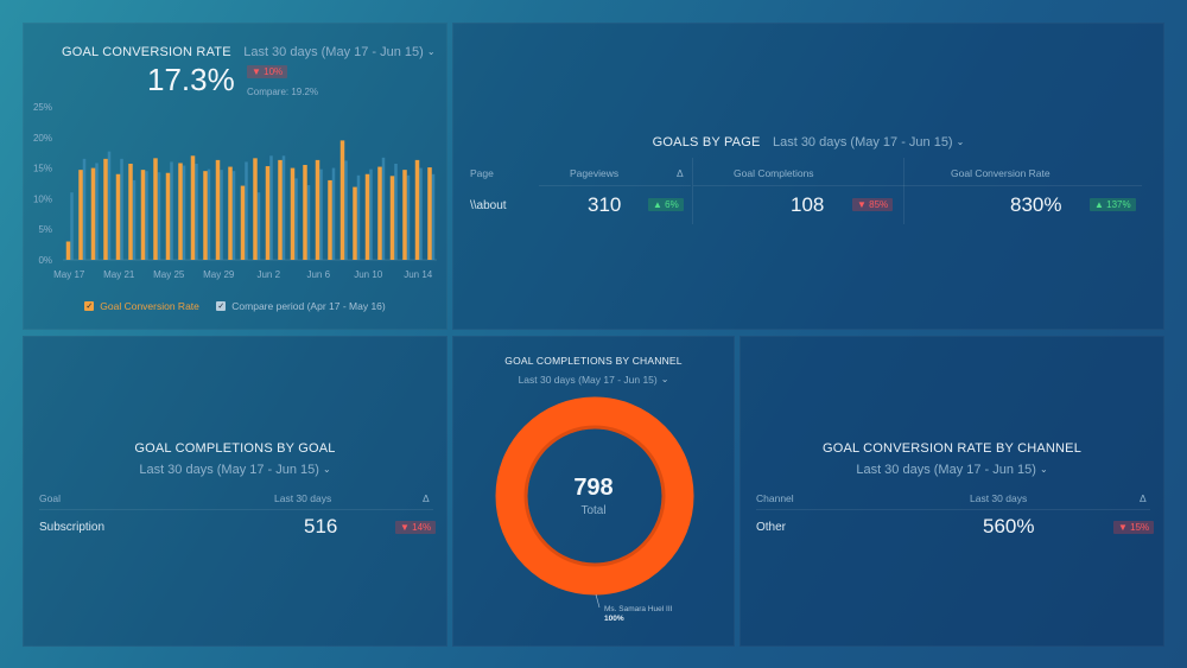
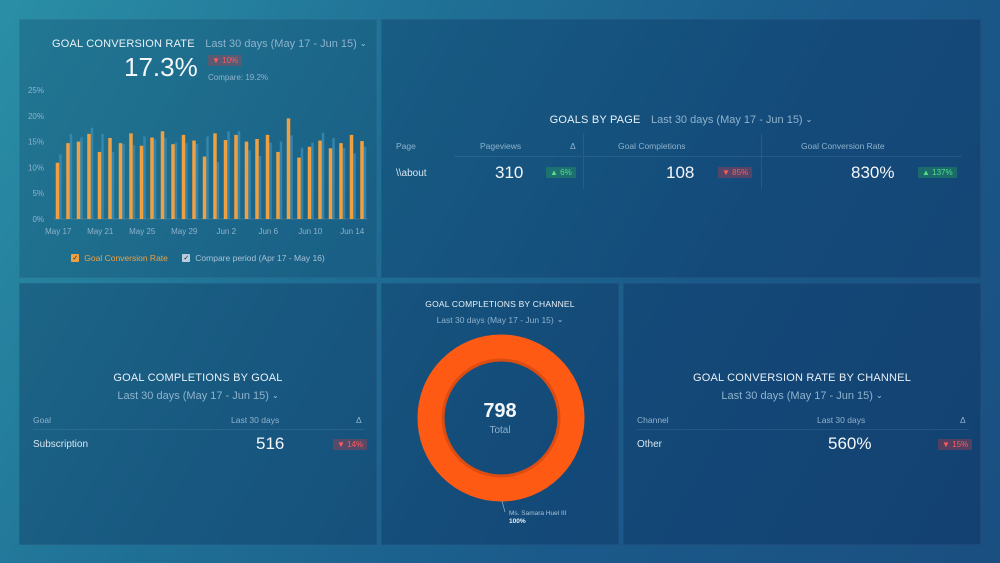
Goal Conversion Rate/May 17: 3% -> 11%
Compare period (Apr 17 - May 16)/May 17: 11% -> 12%
Goal Conversion Rate/May 21: 14% -> 13%
Compare period (Apr 17 - May 16)/Jun 14: 15% -> 13%
